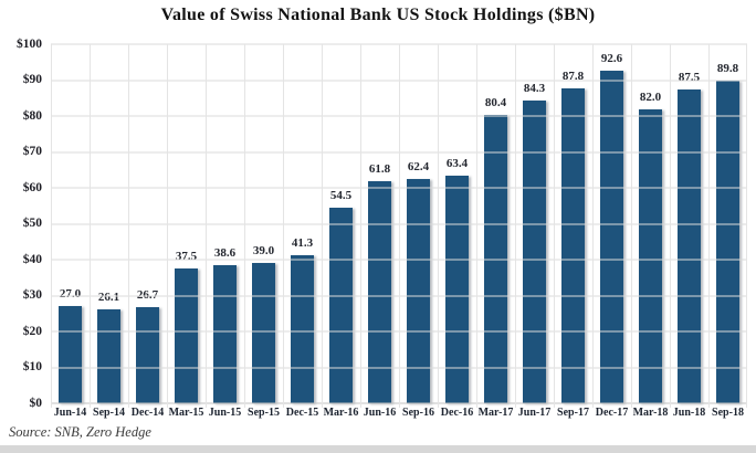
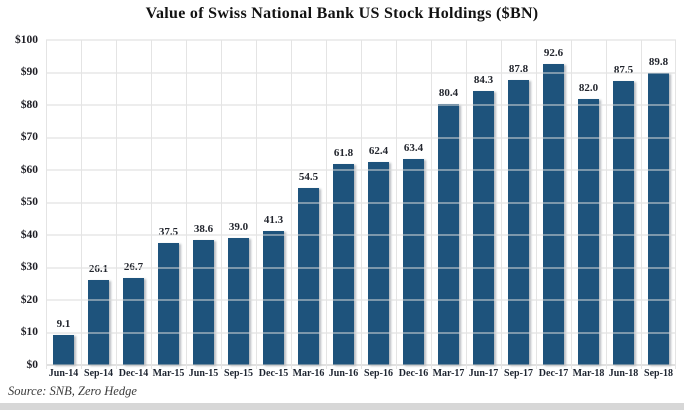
Jun-14: 27.0 -> 9.1
